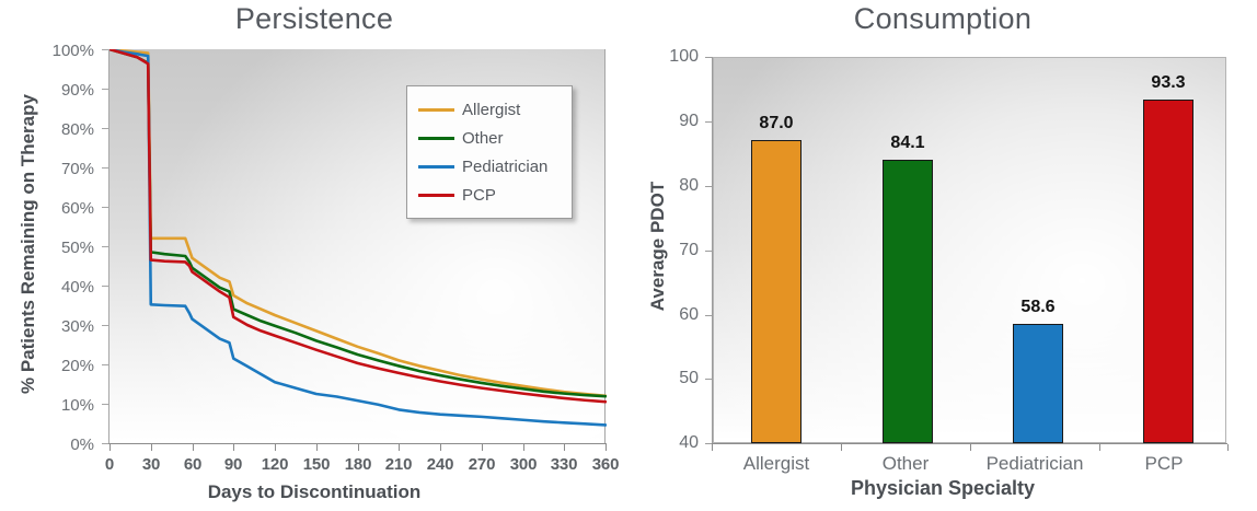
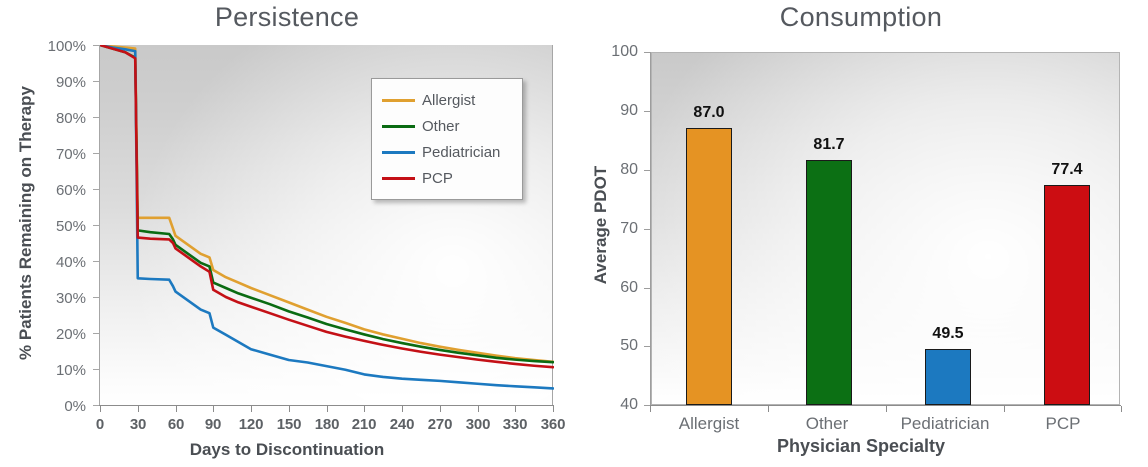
Consumption/Other: 84.1 -> 81.7
Consumption/Pediatrician: 58.6 -> 49.5
Consumption/PCP: 93.3 -> 77.4
